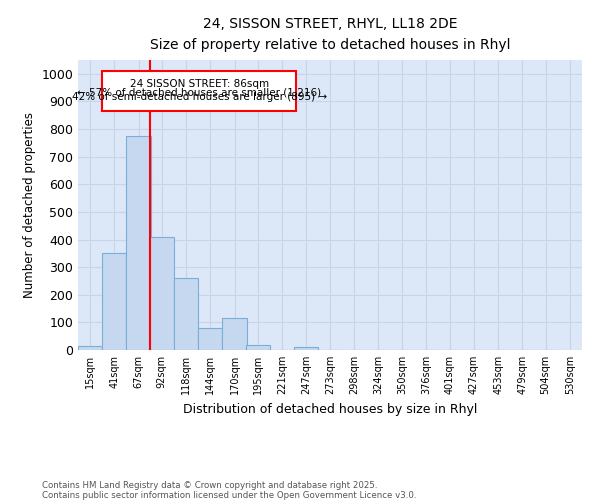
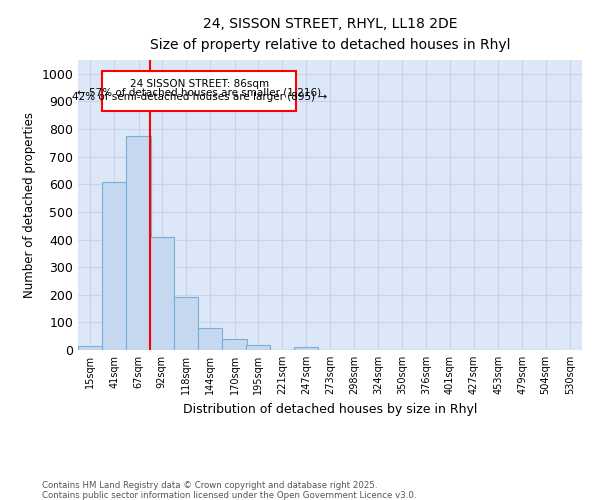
41sqm: 350 -> 608
118sqm: 260 -> 193
170sqm: 115 -> 40
